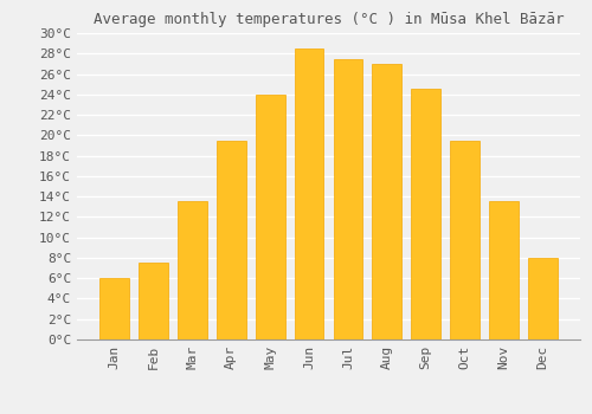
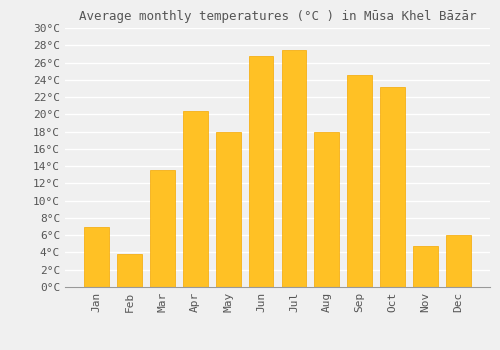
Jan: 6.0°C -> 7.0°C
Feb: 7.5°C -> 3.8°C
Apr: 19.5°C -> 20.4°C
May: 24.0°C -> 18.0°C
Jun: 28.5°C -> 26.8°C
Aug: 27.0°C -> 18.0°C
Oct: 19.5°C -> 23.2°C
Nov: 13.5°C -> 4.8°C
Dec: 8.0°C -> 6.0°C
